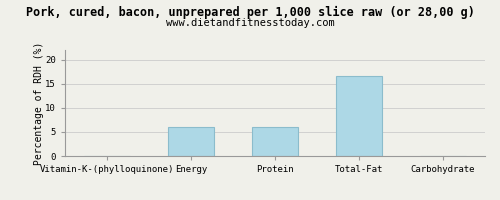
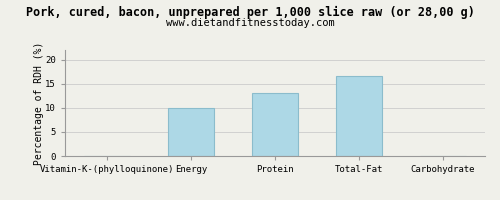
Energy: 6.0 -> 10.0
Protein: 6.0 -> 13.0
